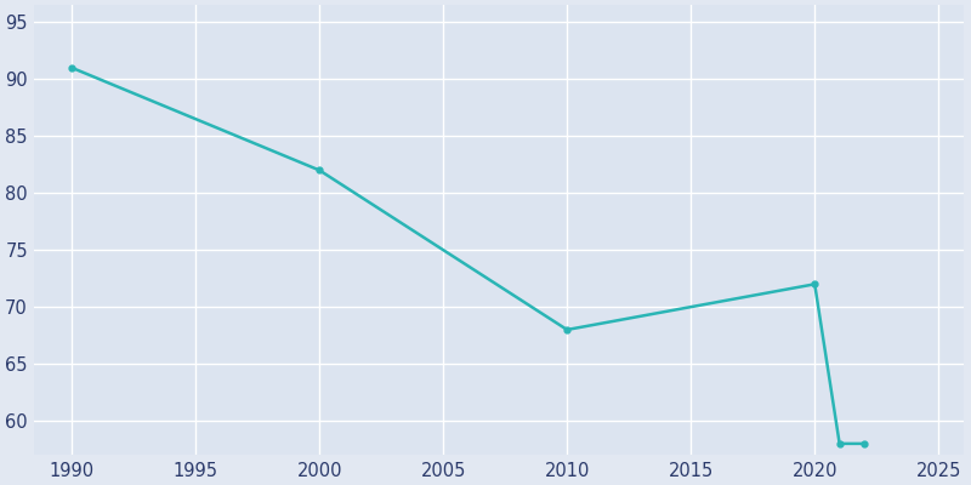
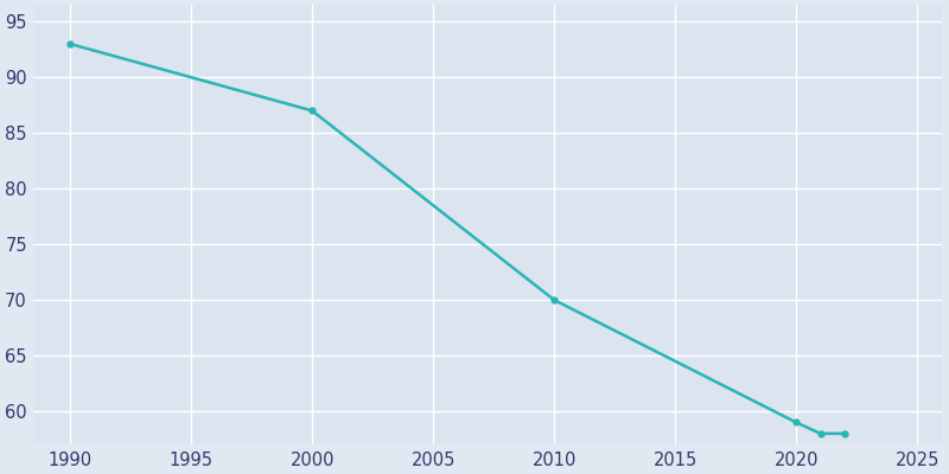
1990: 91 -> 93
2000: 82 -> 87
2010: 68 -> 70
2020: 72 -> 59
